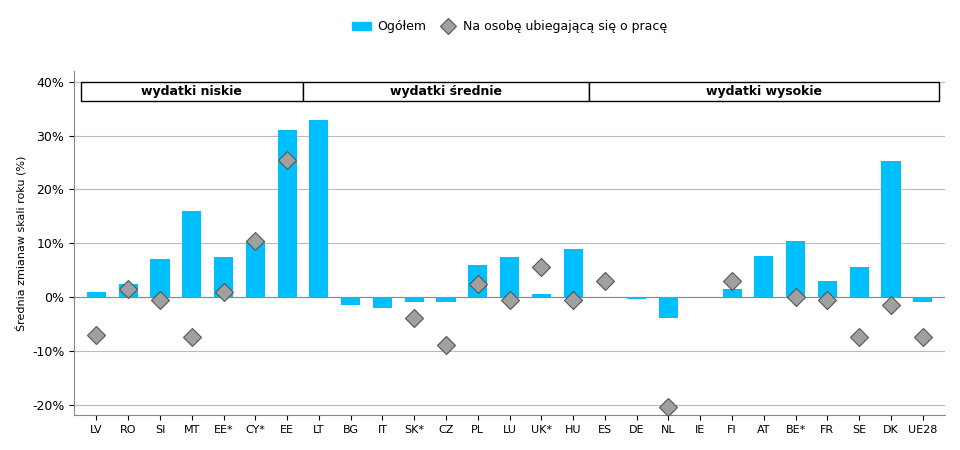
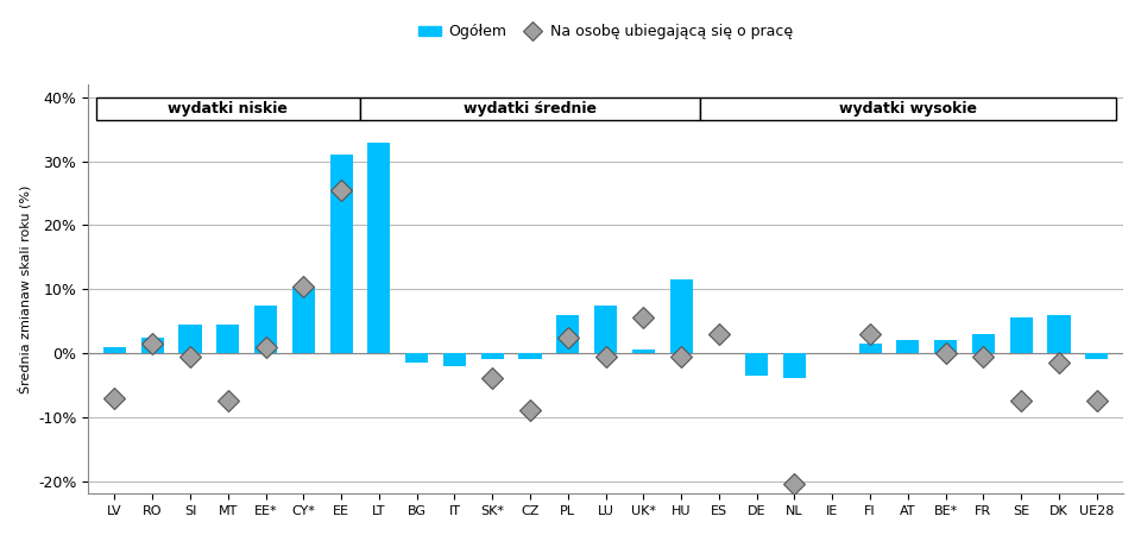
SI: 7.0% -> 4.5%
MT: 16.0% -> 4.5%
HU: 9.0% -> 11.5%
DE: -0.4% -> -3.5%
AT: 7.6% -> 2.0%
BE*: 10.4% -> 2.0%
DK: 25.2% -> 6.0%
